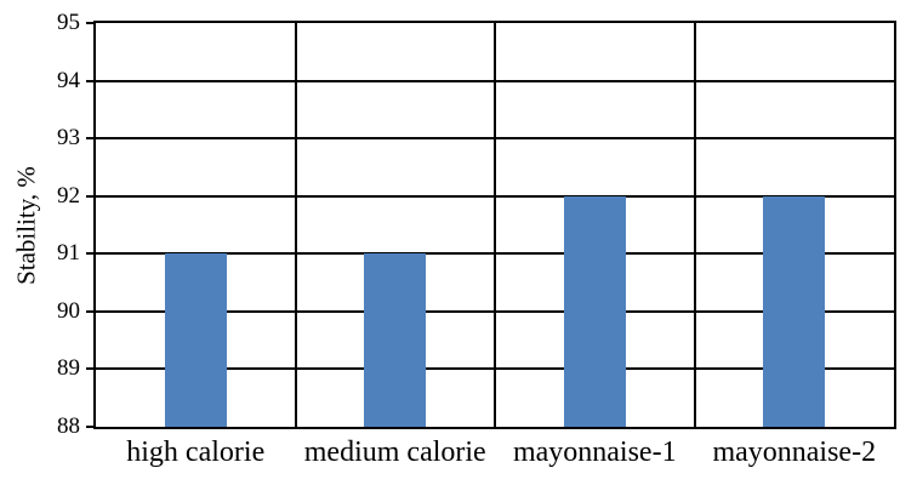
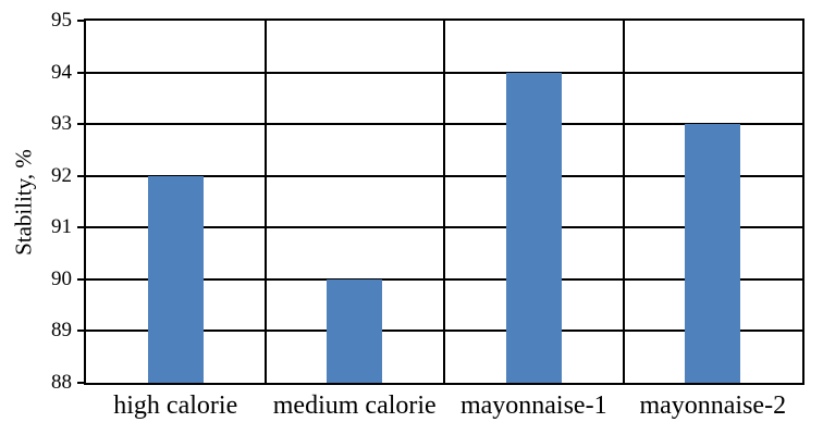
high calorie: 91 -> 92
medium calorie: 91 -> 90
mayonnaise-1: 92 -> 94
mayonnaise-2: 92 -> 93
